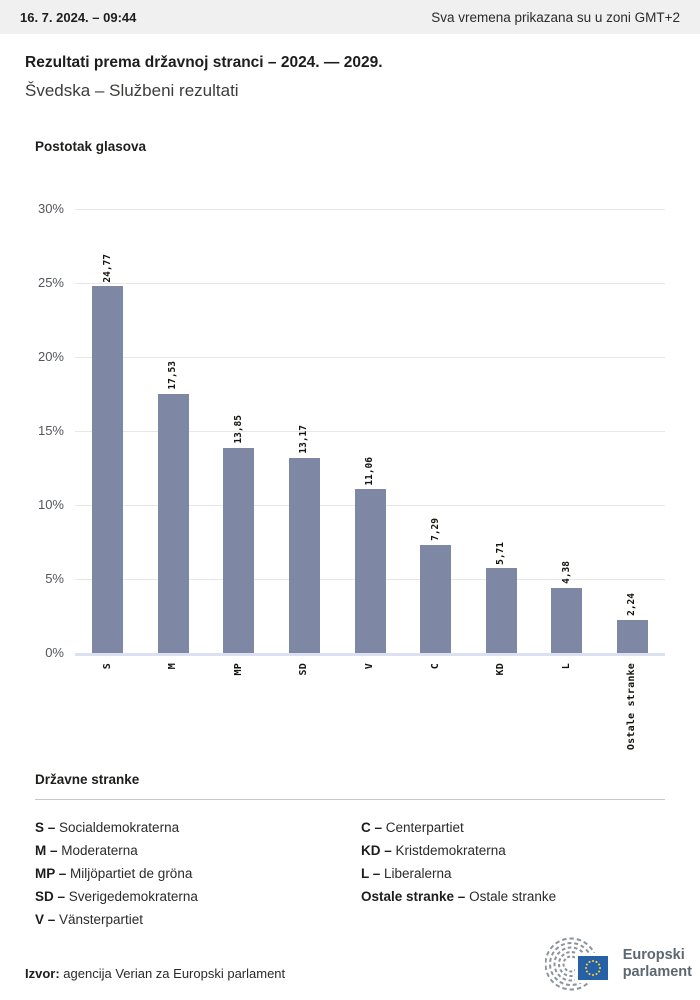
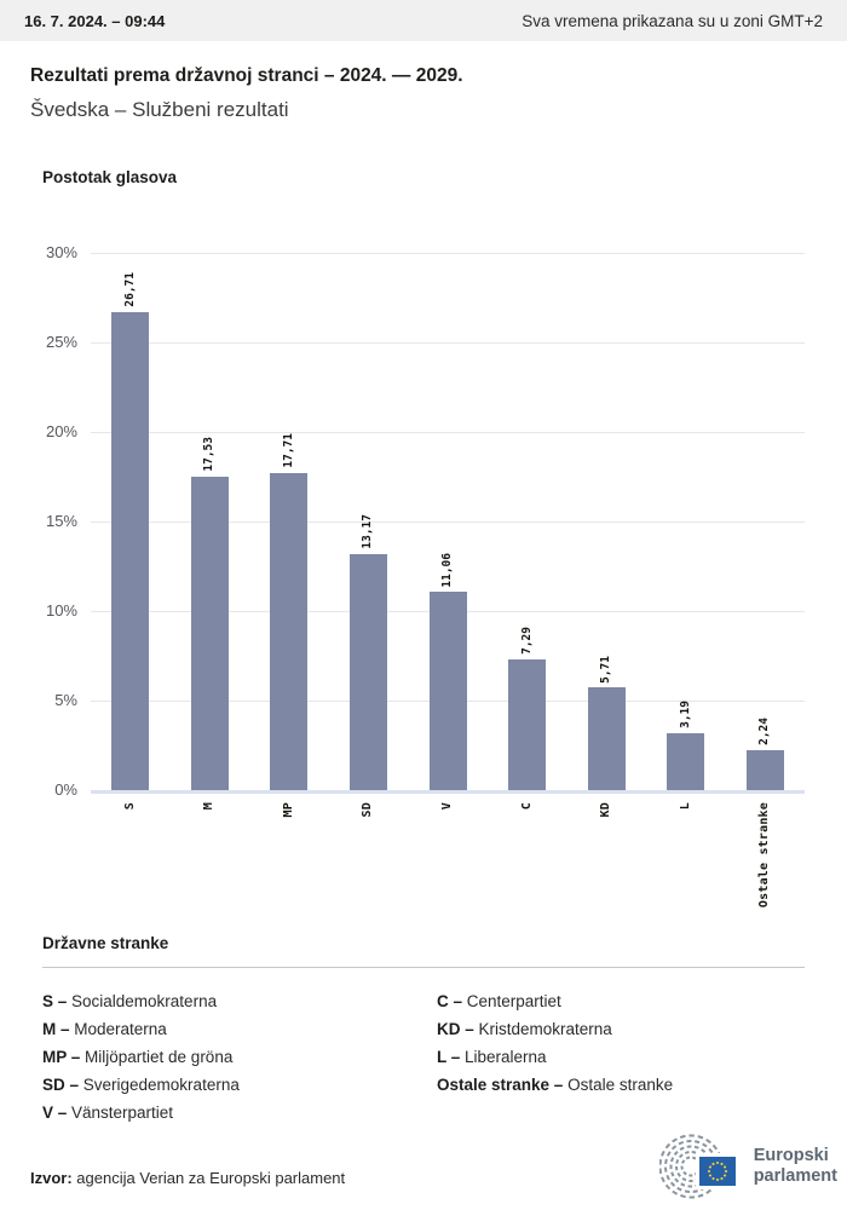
S: 24,77 -> 26,71
MP: 13,85 -> 17,71
L: 4,38 -> 3,19
